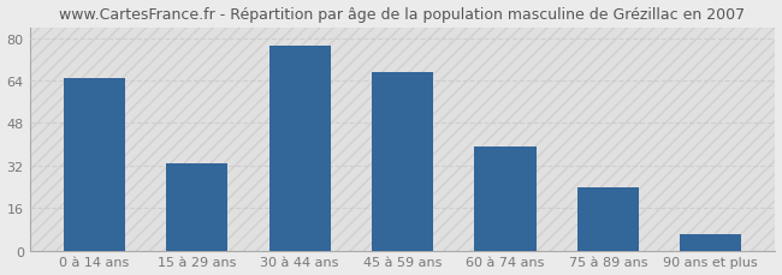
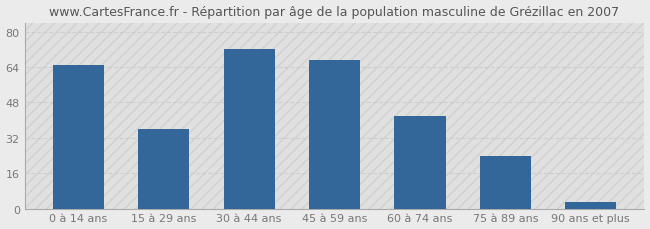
15 à 29 ans: 33 -> 36
30 à 44 ans: 77 -> 72
60 à 74 ans: 39 -> 42
90 ans et plus: 6 -> 3
